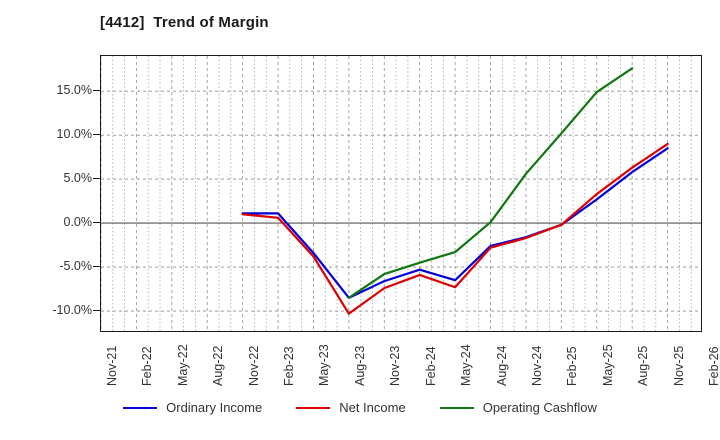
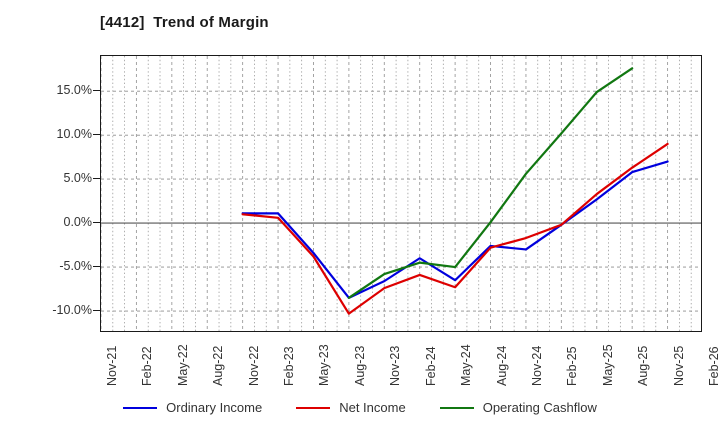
Ordinary Income/Feb-24: -5% -> -4%
Operating Cashflow/May-24: -3% -> -5%
Ordinary Income/Nov-24: -2% -> -3%
Ordinary Income/Nov-25: 8% -> 7%
